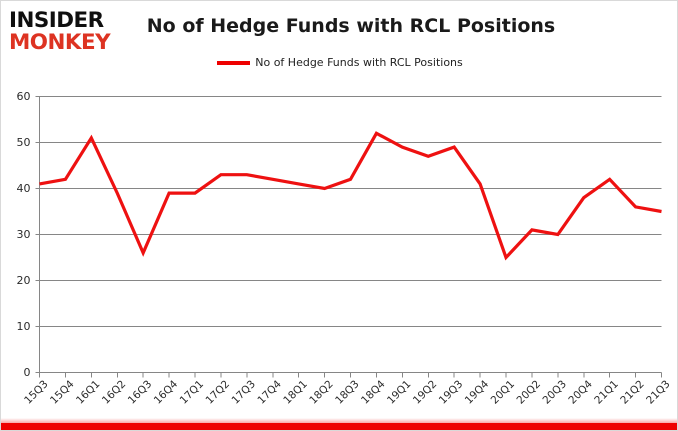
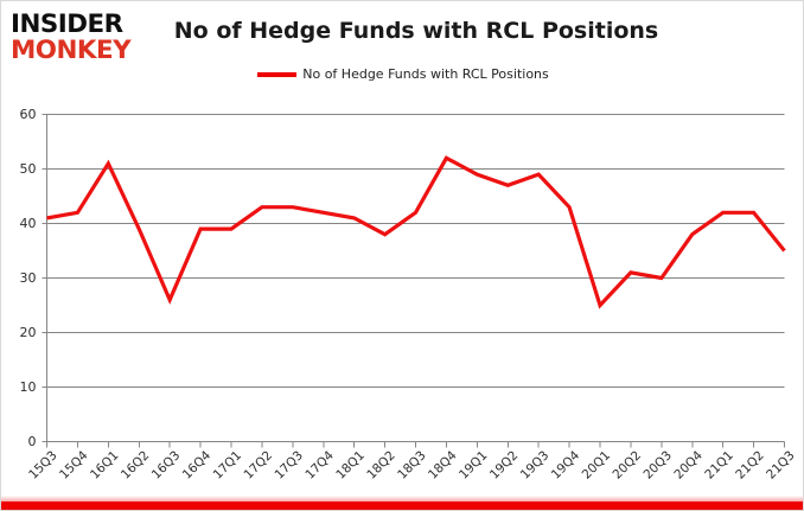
18Q2: 40 -> 38
19Q4: 41 -> 43
21Q2: 36 -> 42
